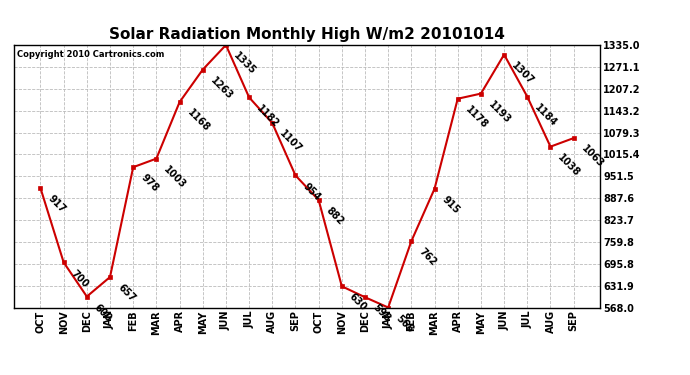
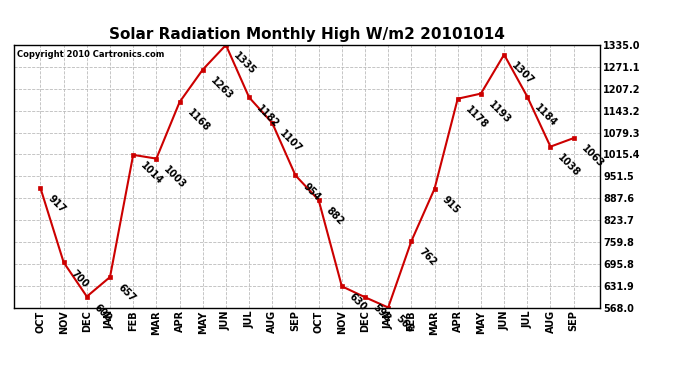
FEB: 978 -> 1014
